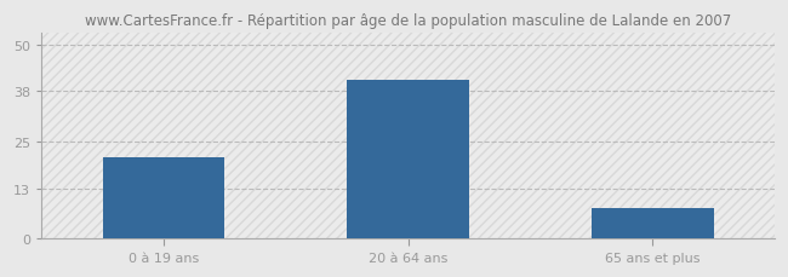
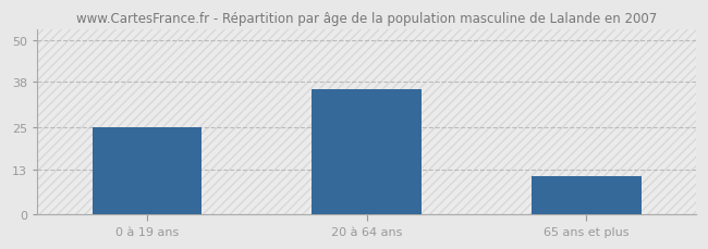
0 à 19 ans: 21 -> 25
20 à 64 ans: 41 -> 36
65 ans et plus: 8 -> 11
